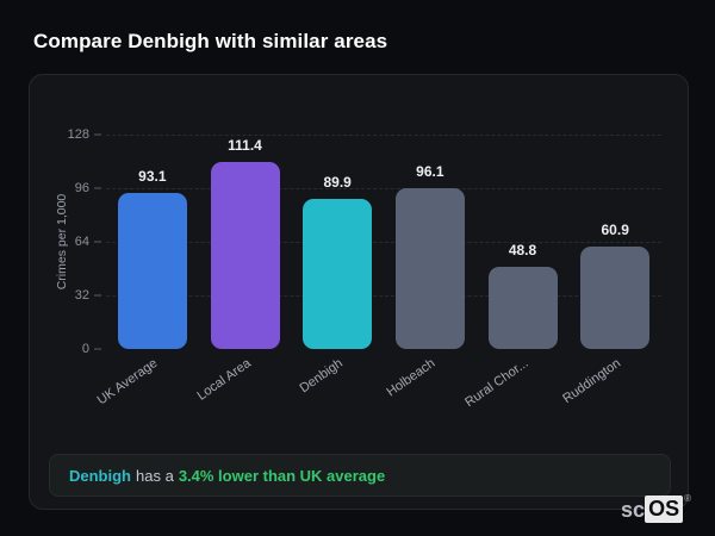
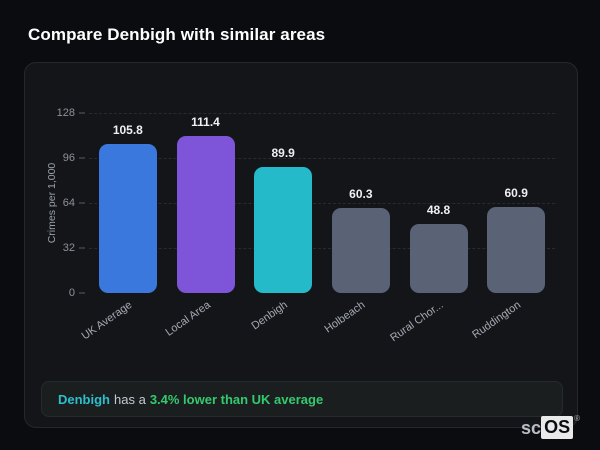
UK Average: 93.1 -> 105.8
Holbeach: 96.1 -> 60.3
